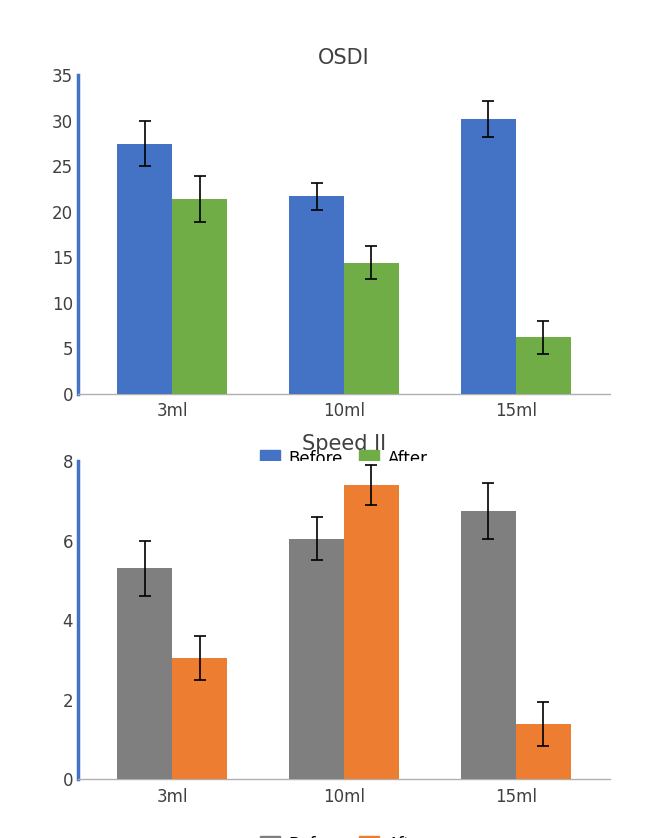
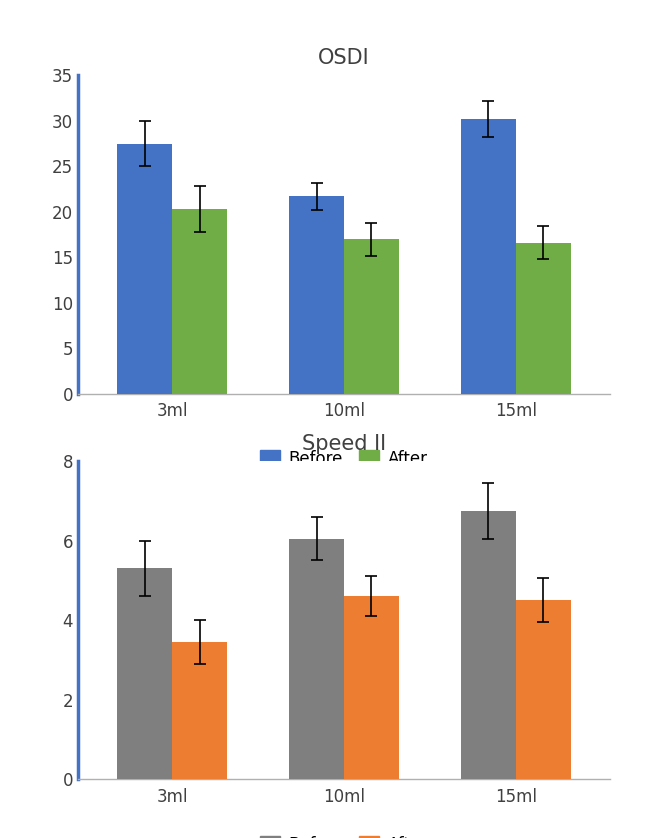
OSDI/After/3ml: 21.4 -> 20.3
OSDI/After/10ml: 14.4 -> 17.0
OSDI/After/15ml: 6.2 -> 16.6
Speed II/After/3ml: 3.05 -> 3.45
Speed II/After/10ml: 7.40 -> 4.60
Speed II/After/15ml: 1.40 -> 4.50
